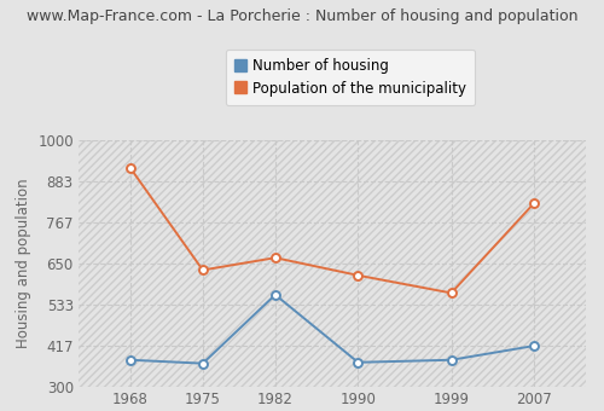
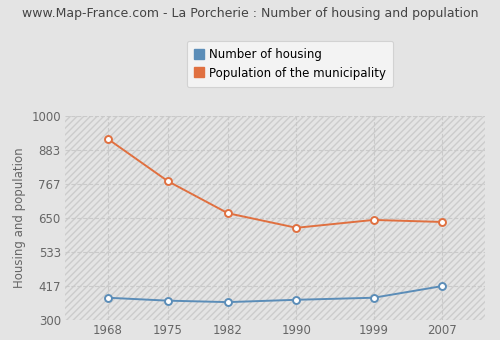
Population of the municipality/1975: 630 -> 775
Number of housing/1982: 560 -> 360
Population of the municipality/1999: 565 -> 642
Population of the municipality/2007: 820 -> 635
